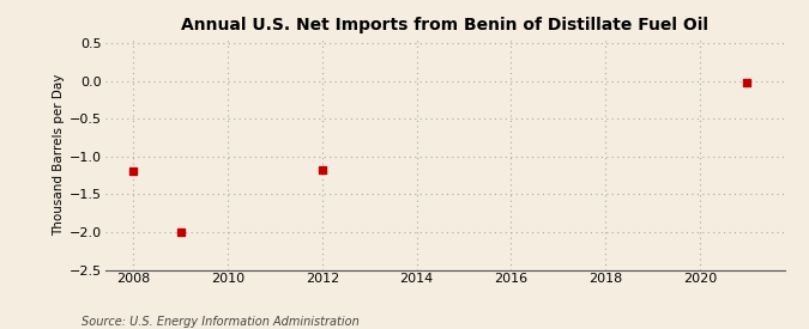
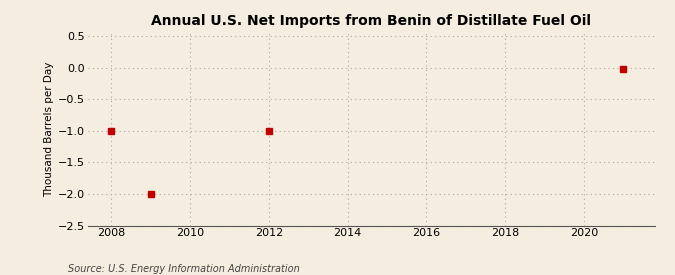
2008: -1.20 -> -1.00
2012: -1.18 -> -1.00
